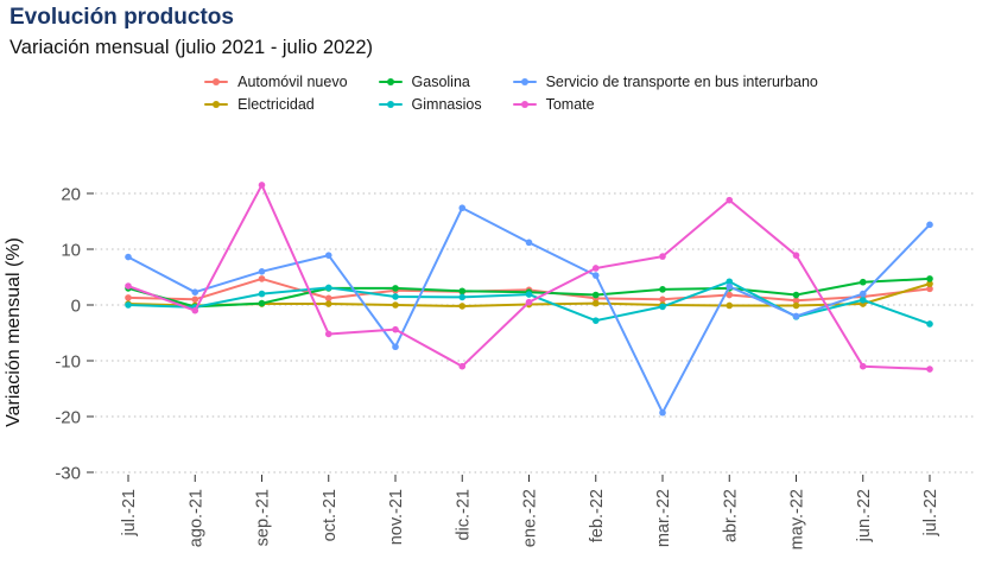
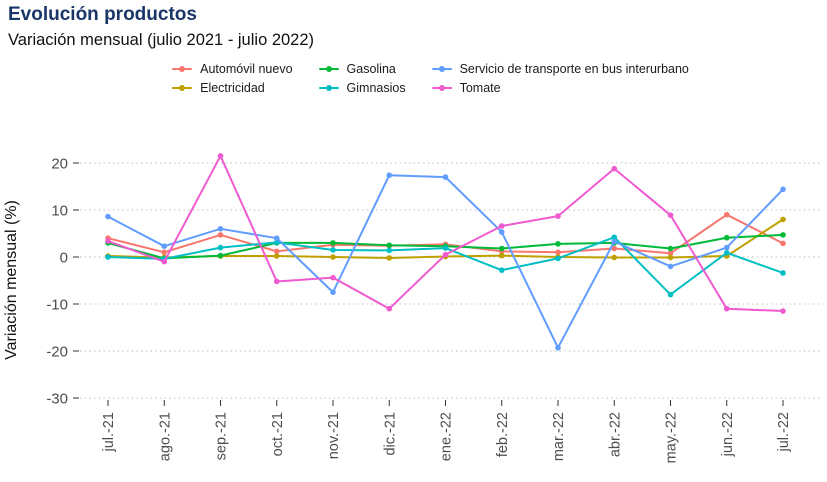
Automóvil nuevo/jul.-21: 1 -> 4
Servicio de transporte en bus interurbano/oct.-21: 9 -> 4
Servicio de transporte en bus interurbano/ene.-22: 11 -> 17
Gimnasios/may.-22: -2 -> -8
Automóvil nuevo/jun.-22: 2 -> 9
Electricidad/jul.-22: 4 -> 8
